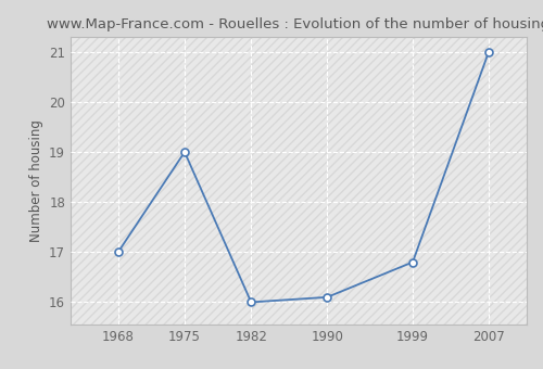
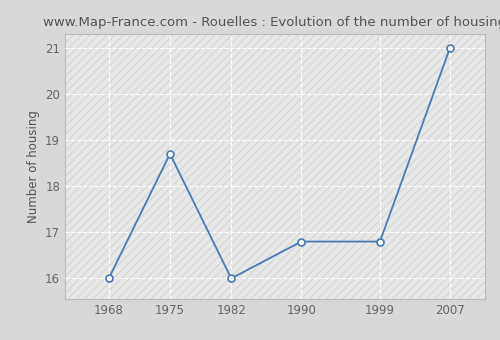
1968: 17.0 -> 16.0
1975: 19.0 -> 18.7
1990: 16.1 -> 16.8
